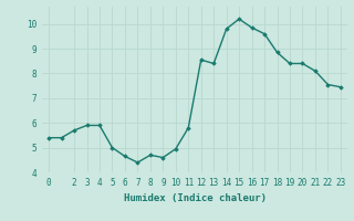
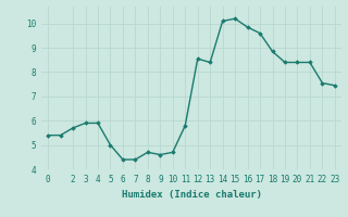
6: 4.65 -> 4.40
10: 4.95 -> 4.70
14: 9.80 -> 10.10
21: 8.10 -> 8.40
